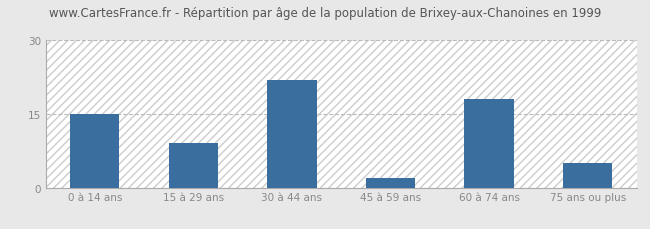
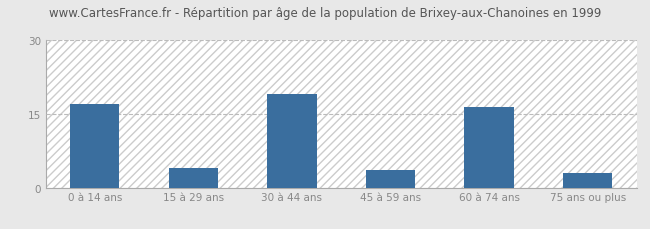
0 à 14 ans: 15.0 -> 17.0
15 à 29 ans: 9.0 -> 4.0
30 à 44 ans: 22.0 -> 19.0
45 à 59 ans: 2.0 -> 3.5
60 à 74 ans: 18.0 -> 16.5
75 ans ou plus: 5.0 -> 3.0
